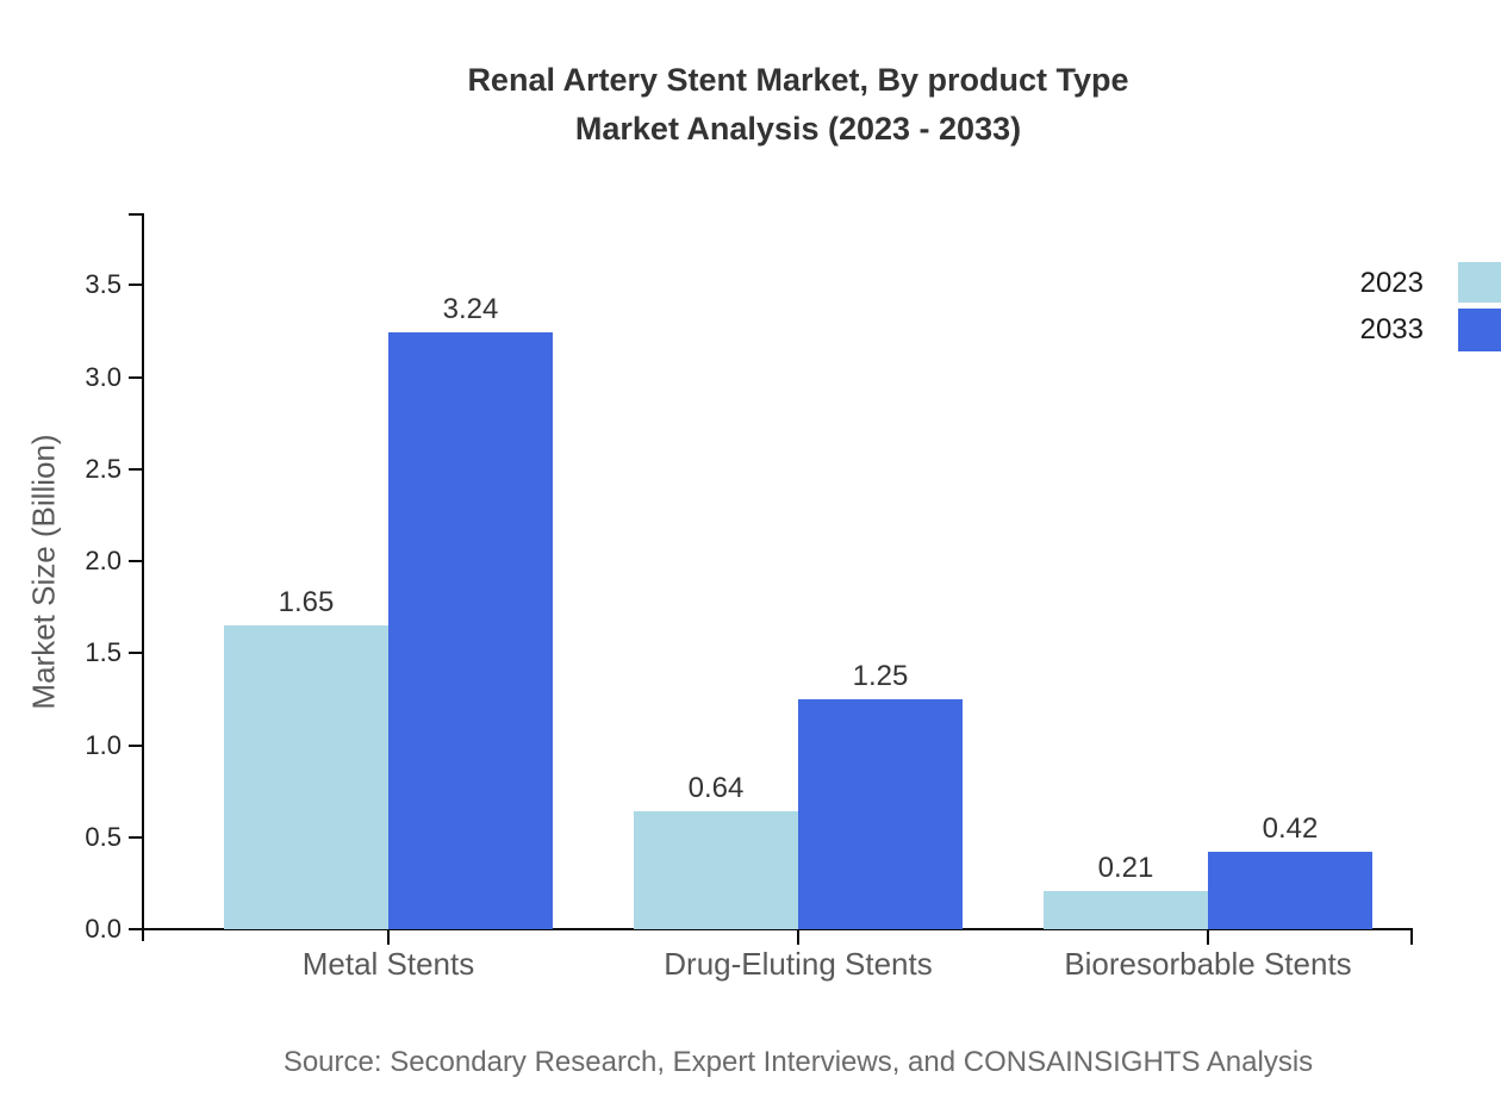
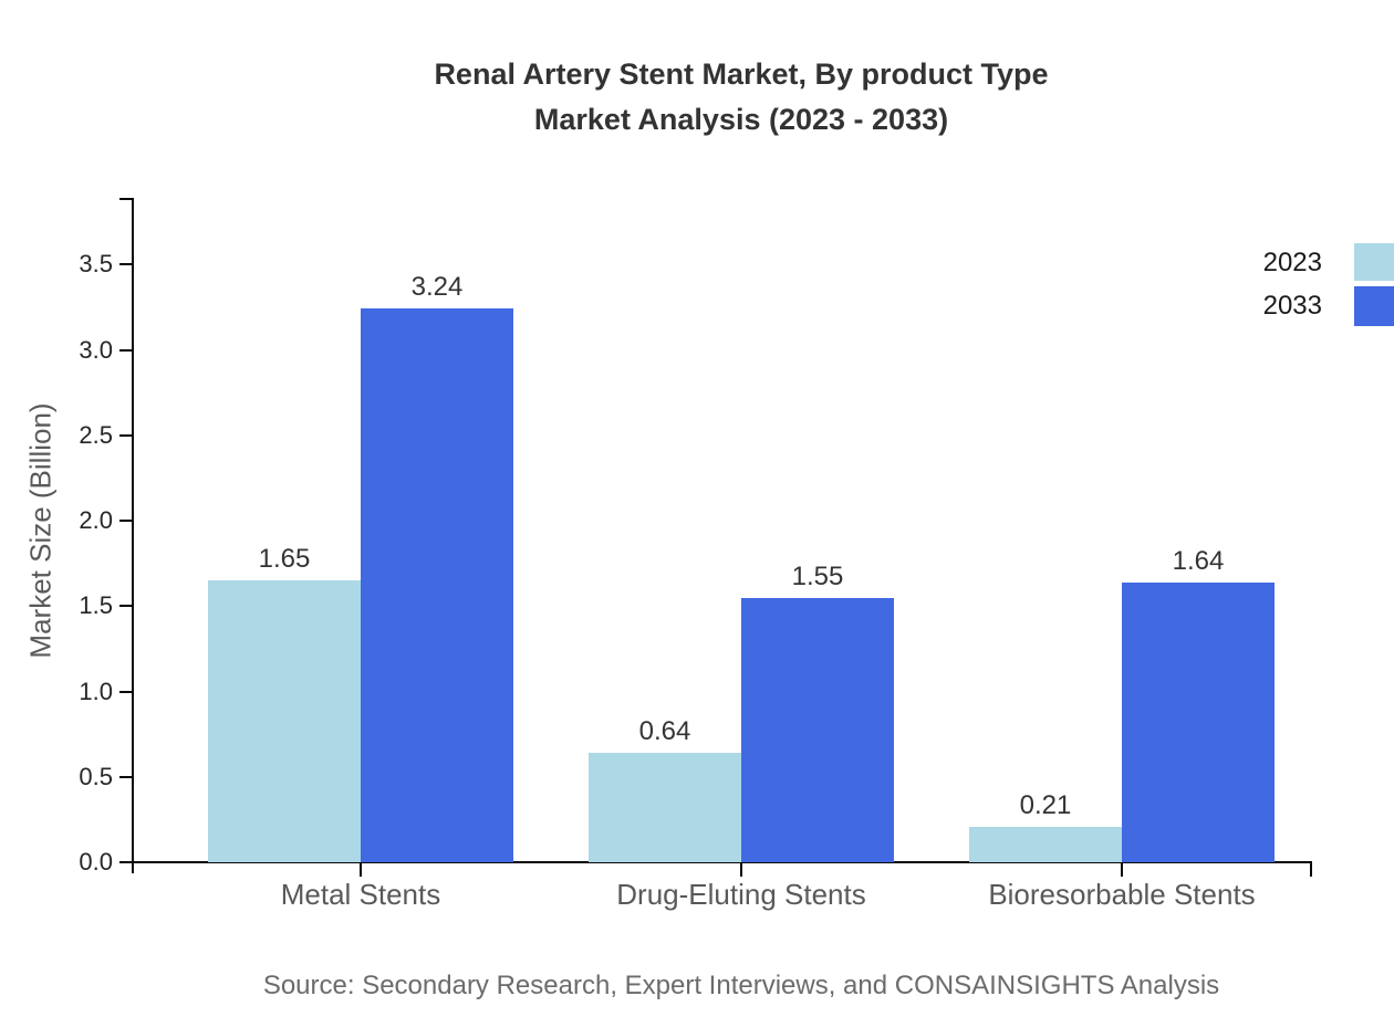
2033/Drug-Eluting Stents: 1.25 -> 1.55
2033/Bioresorbable Stents: 0.42 -> 1.64
